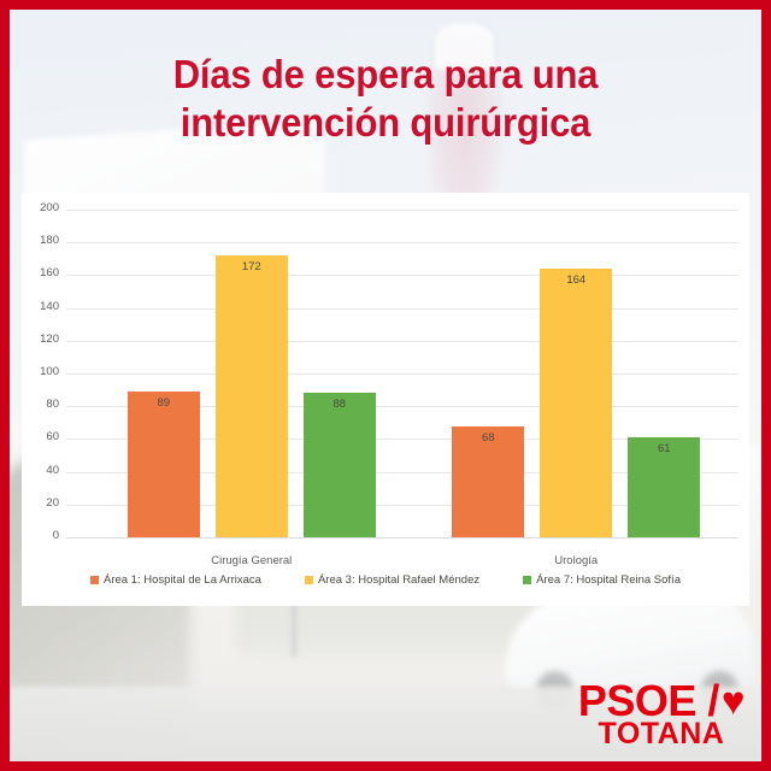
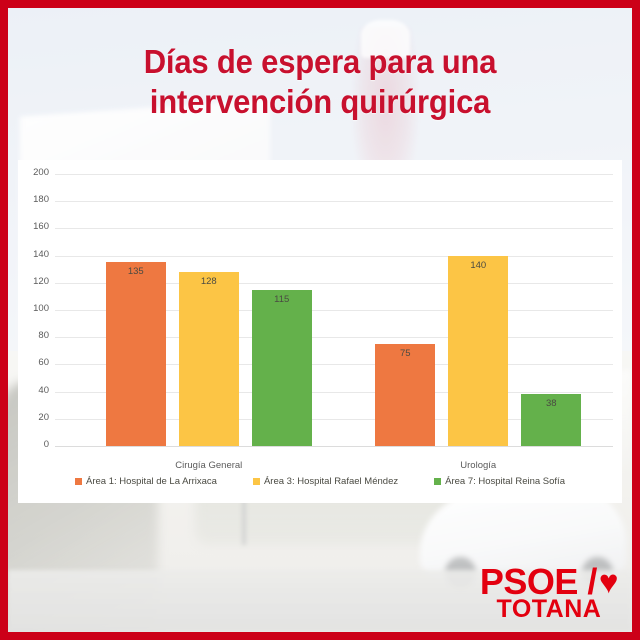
Área 1: Hospital de La Arrixaca/Cirugía General: 89 -> 135
Área 3: Hospital Rafael Méndez/Cirugía General: 172 -> 128
Área 7: Hospital Reina Sofía/Cirugía General: 88 -> 115
Área 1: Hospital de La Arrixaca/Urología: 68 -> 75
Área 3: Hospital Rafael Méndez/Urología: 164 -> 140
Área 7: Hospital Reina Sofía/Urología: 61 -> 38
